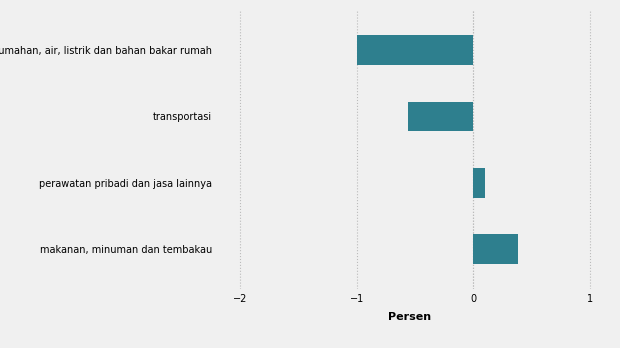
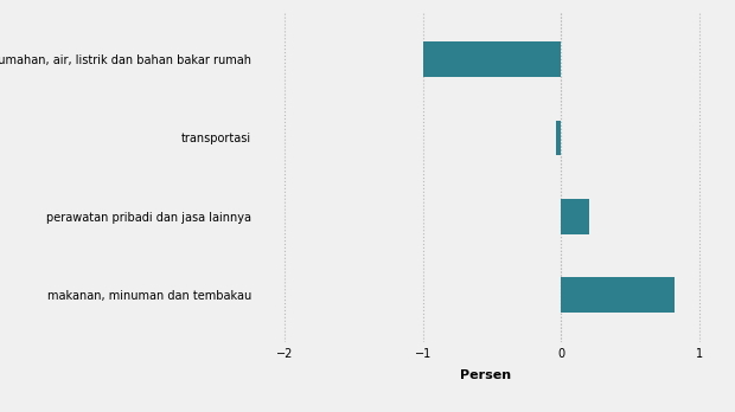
transportasi: -0.56 -> -0.04
perawatan pribadi dan jasa lainnya: 0.10 -> 0.20
makanan, minuman dan tembakau: 0.38 -> 0.82
